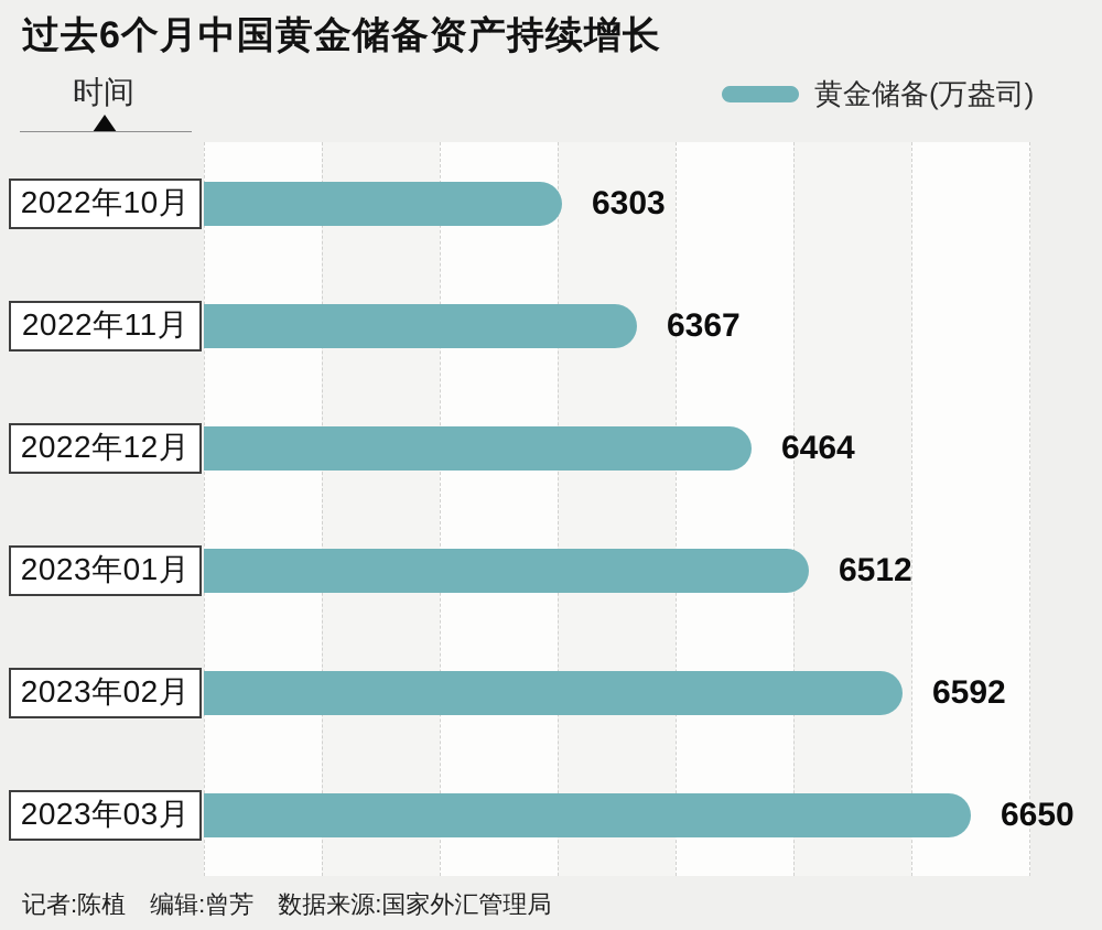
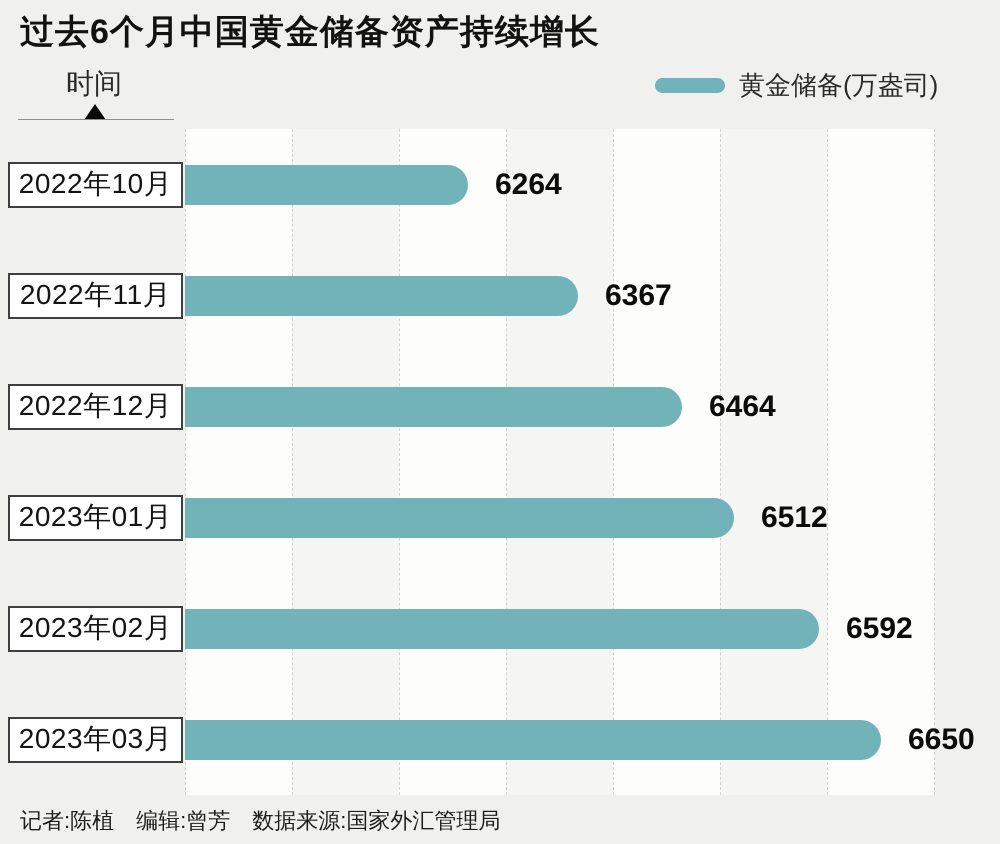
2022年10月: 6303 -> 6264
